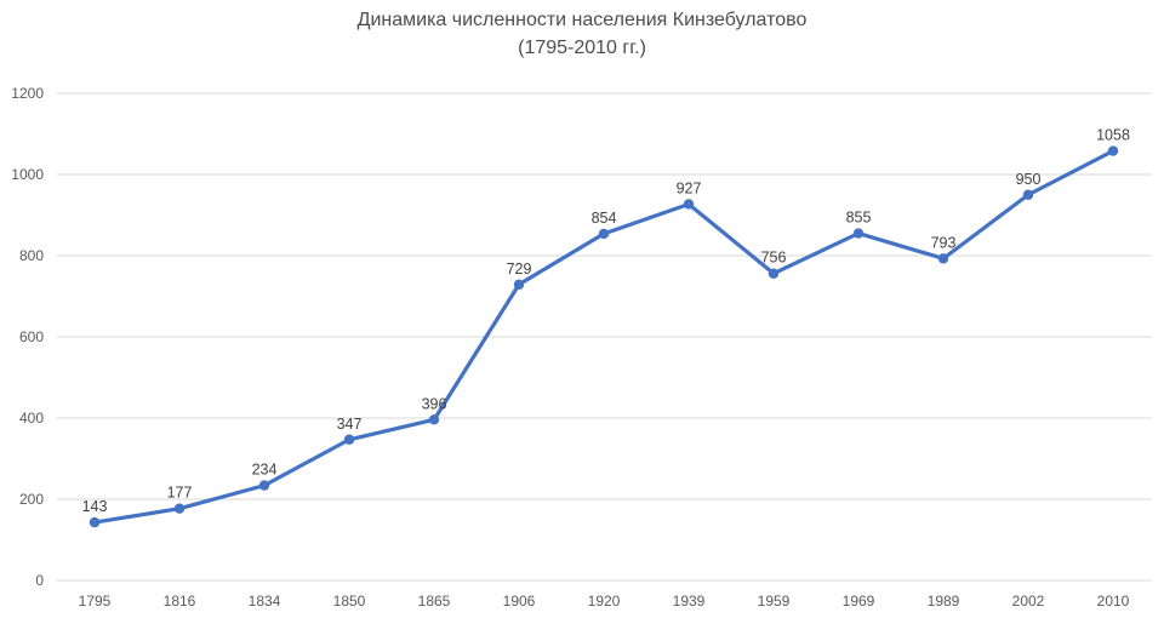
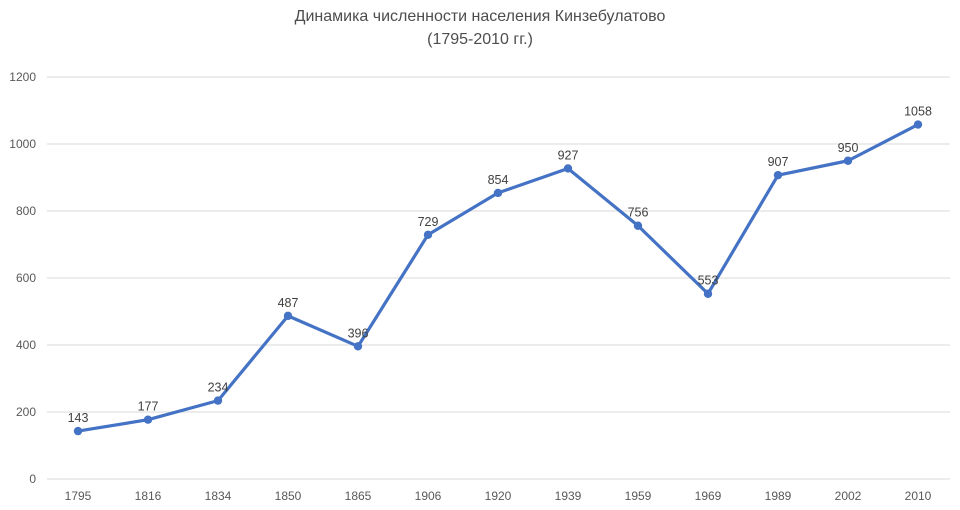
1850: 347 -> 487
1969: 855 -> 553
1989: 793 -> 907
